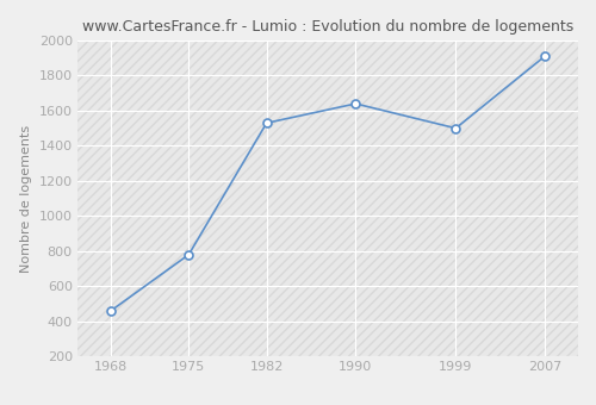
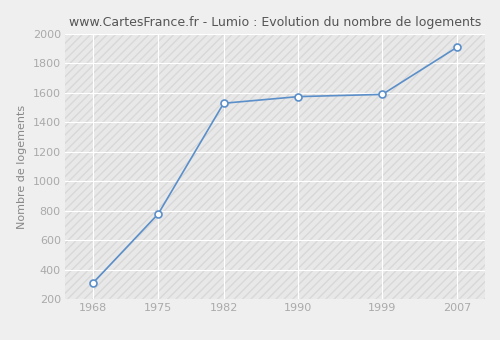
1968: 460 -> 310
1990: 1640 -> 1580
1999: 1500 -> 1590
